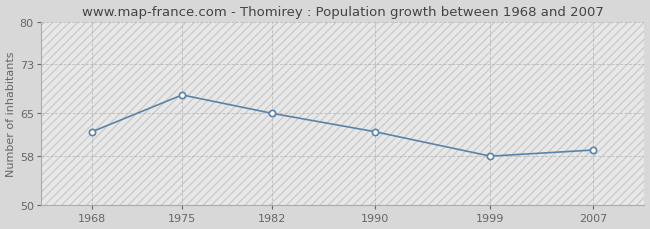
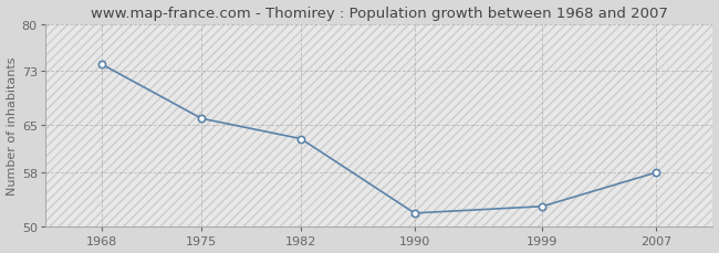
1968: 62 -> 74
1975: 68 -> 66
1982: 65 -> 63
1990: 62 -> 52
1999: 58 -> 53
2007: 59 -> 58
